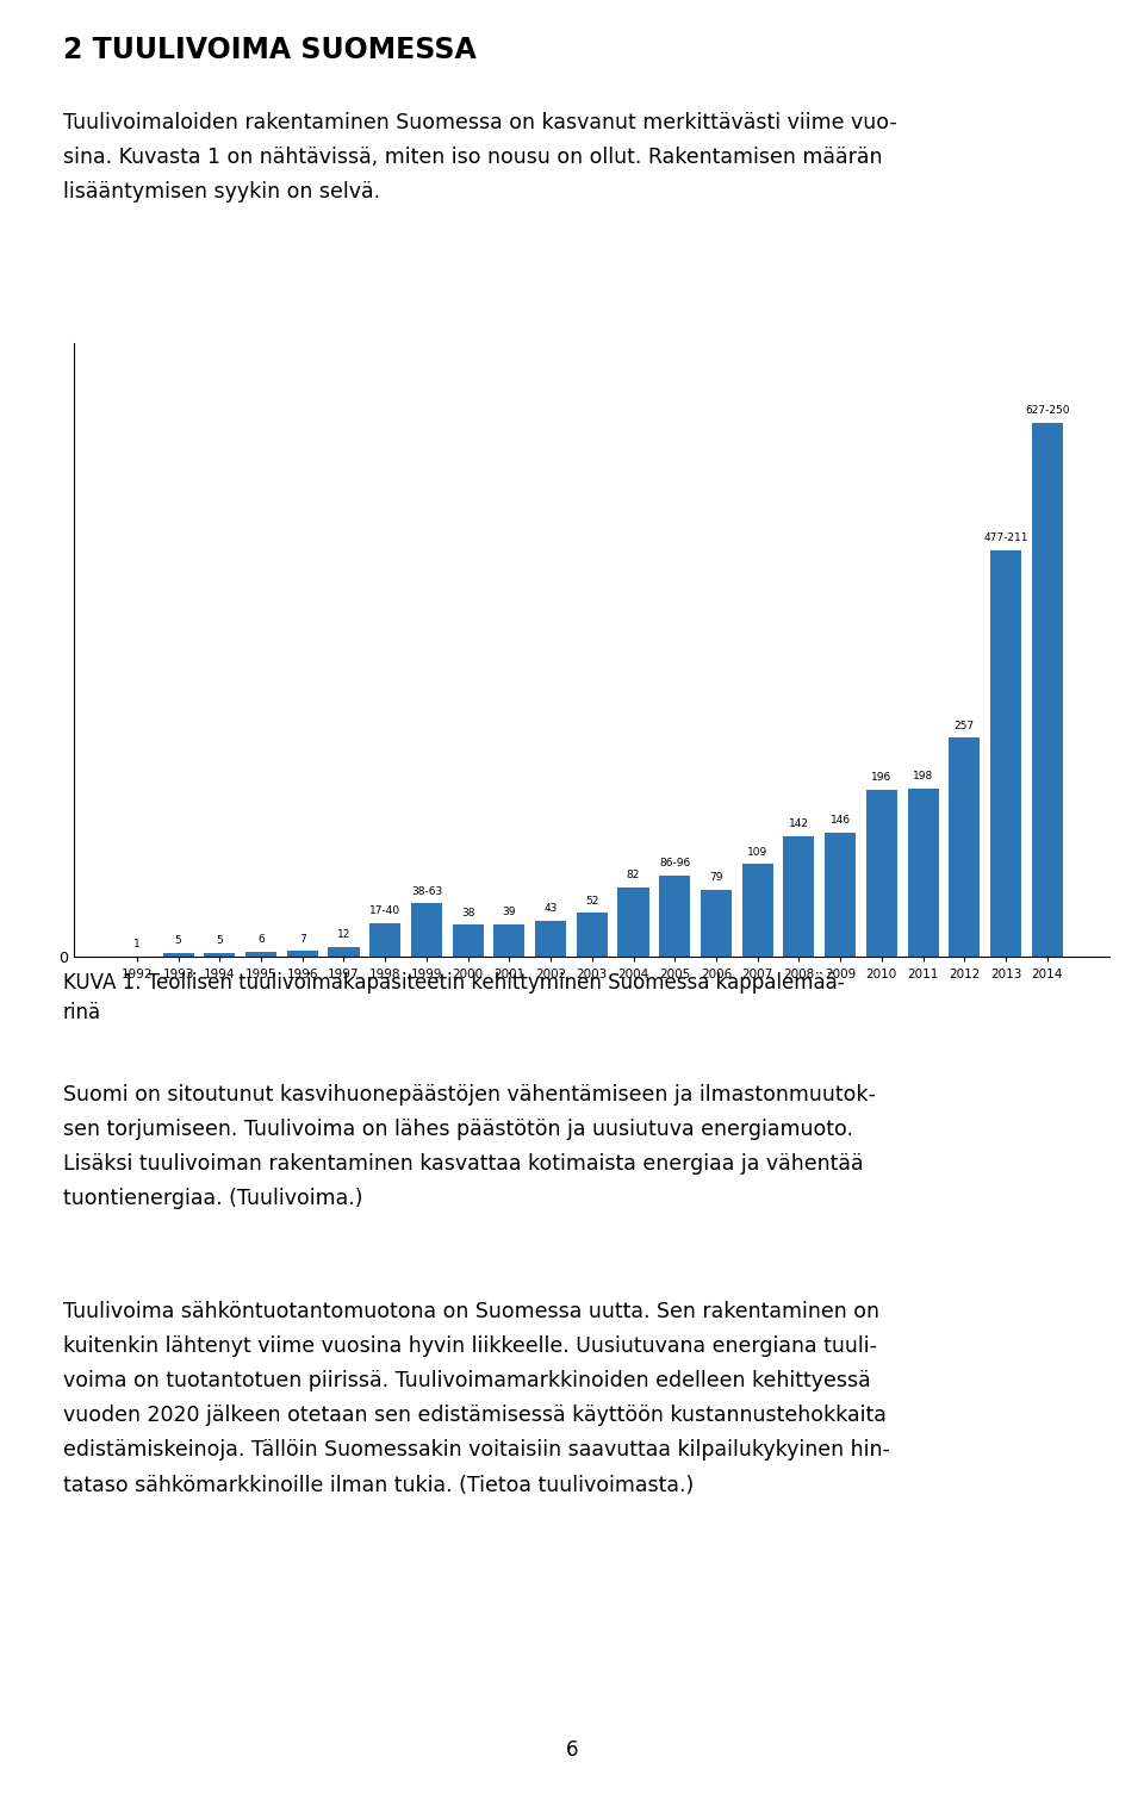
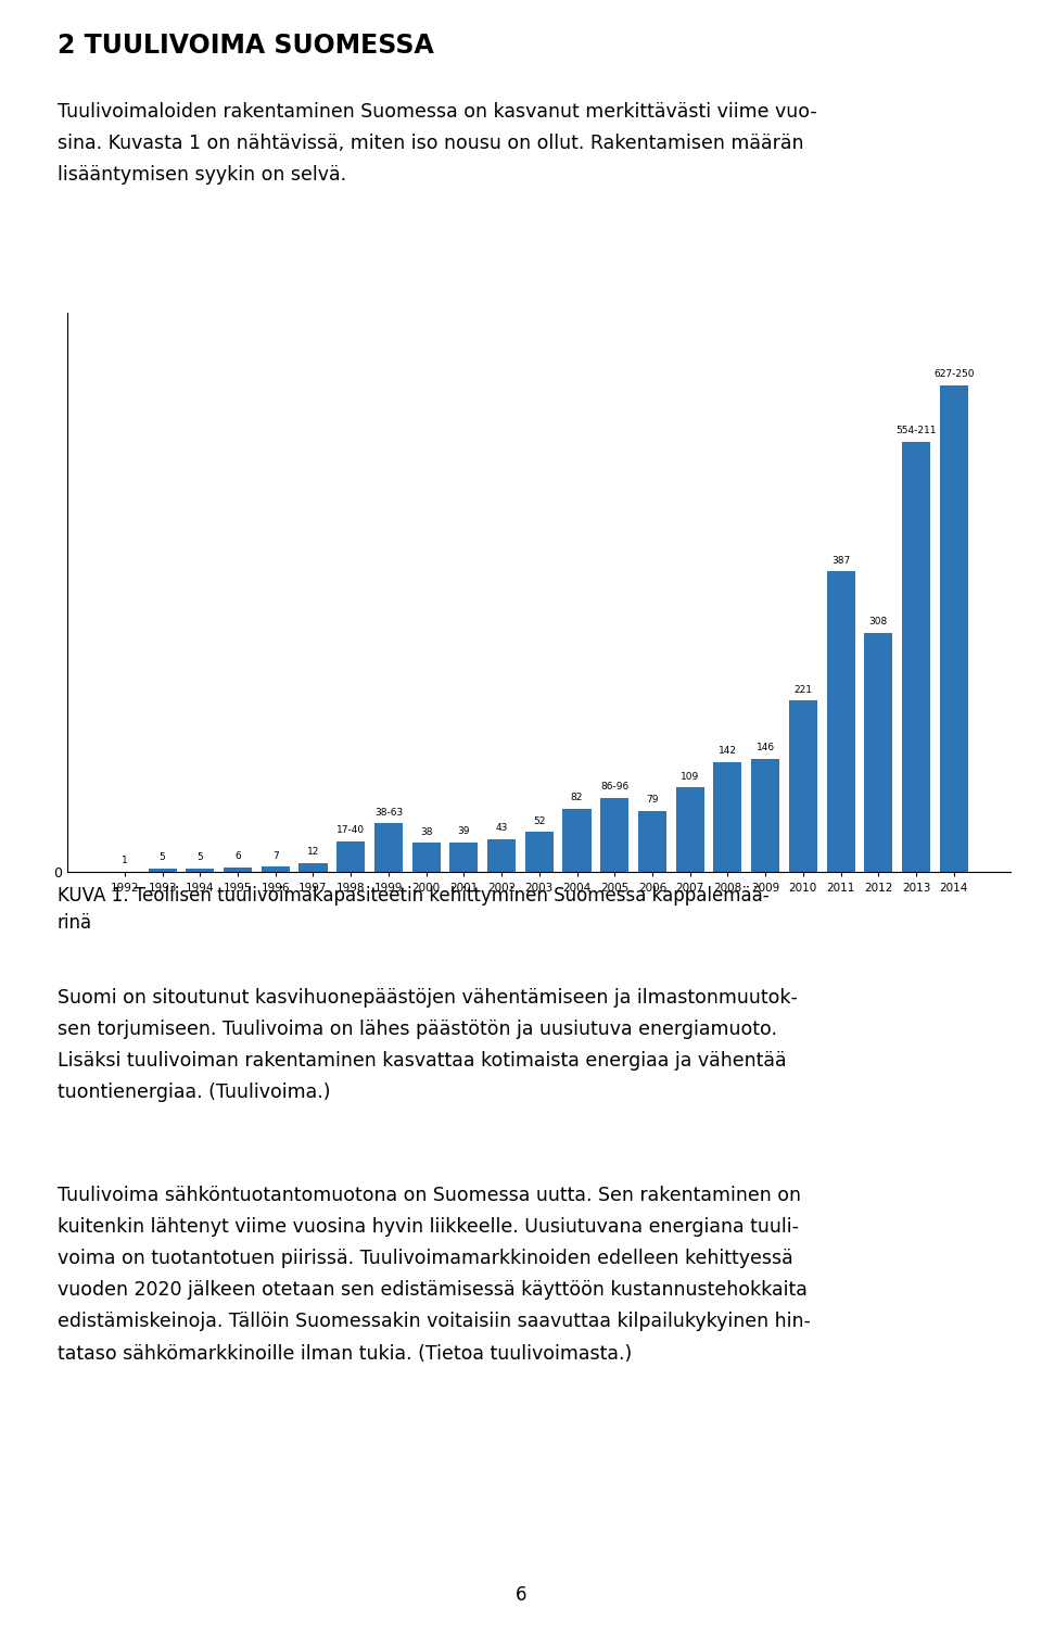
2010: 196 -> 221
2011: 198 -> 387
2012: 257 -> 308
2013: 477 -> 554
